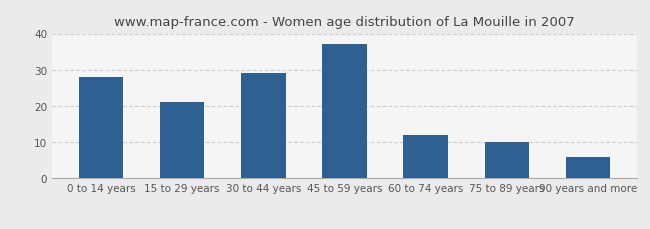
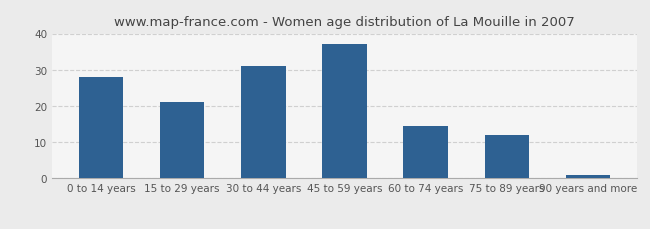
30 to 44 years: 29.0 -> 31.0
60 to 74 years: 12.0 -> 14.5
75 to 89 years: 10.0 -> 12.0
90 years and more: 6.0 -> 1.0
